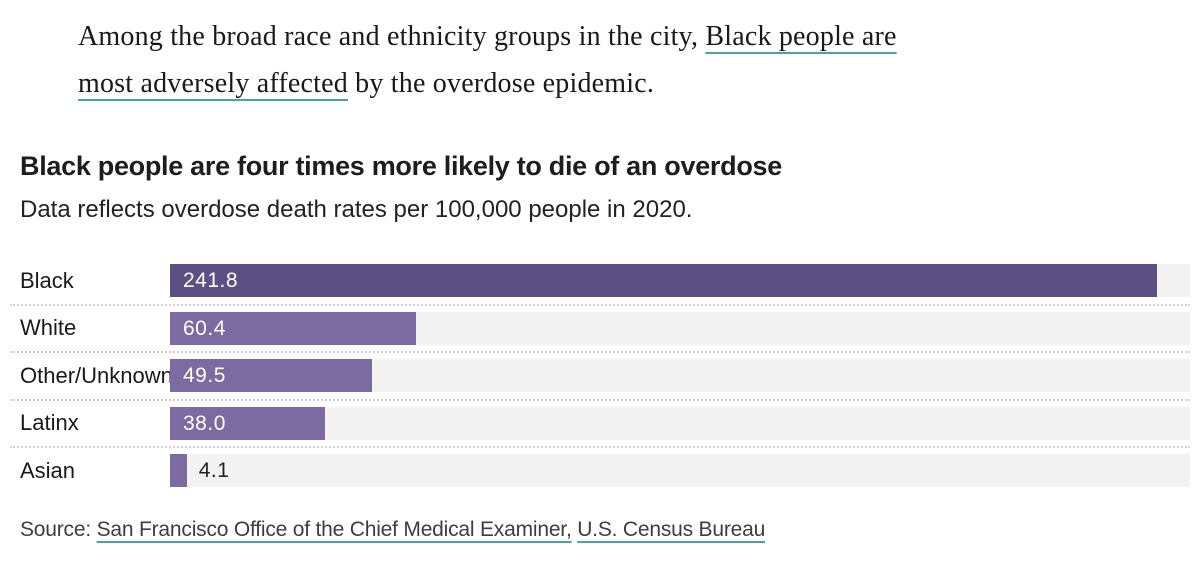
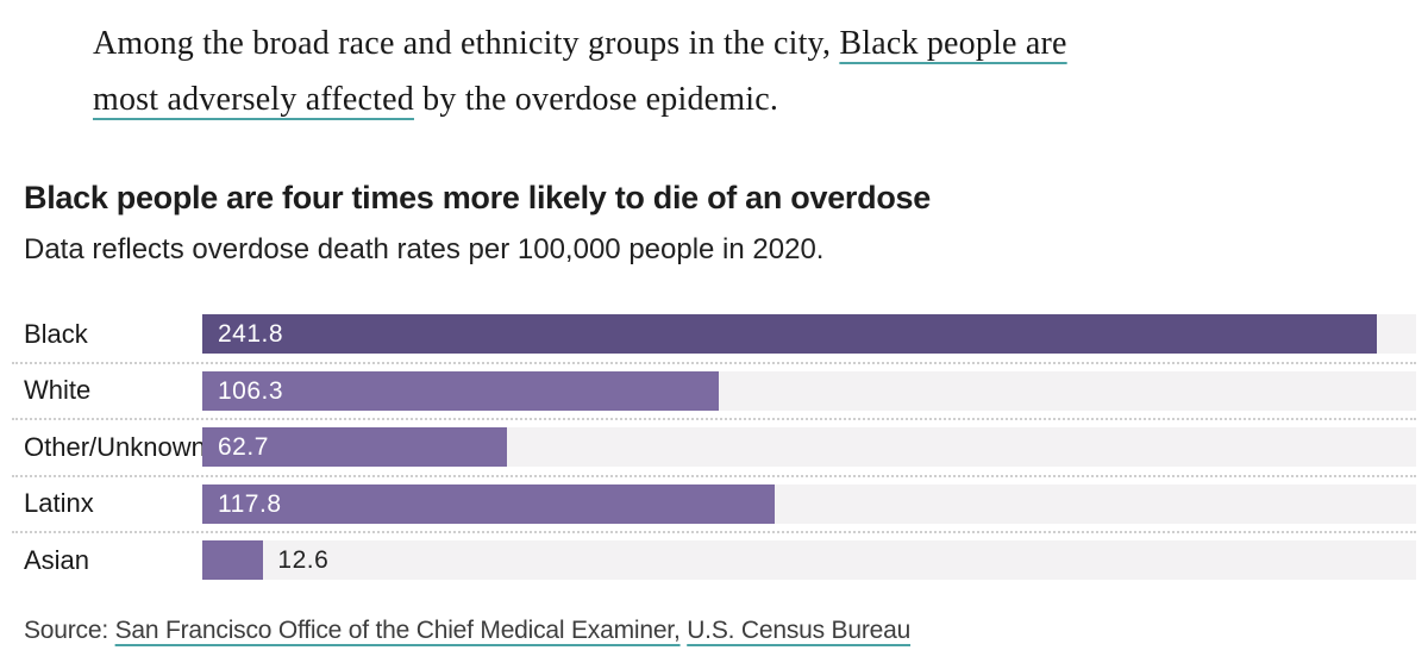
White: 60.4 -> 106.3
Other/Unknown: 49.5 -> 62.7
Latinx: 38.0 -> 117.8
Asian: 4.1 -> 12.6
